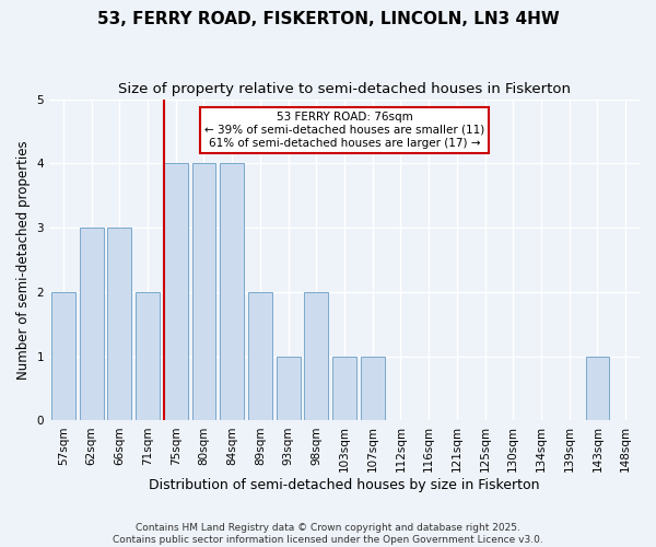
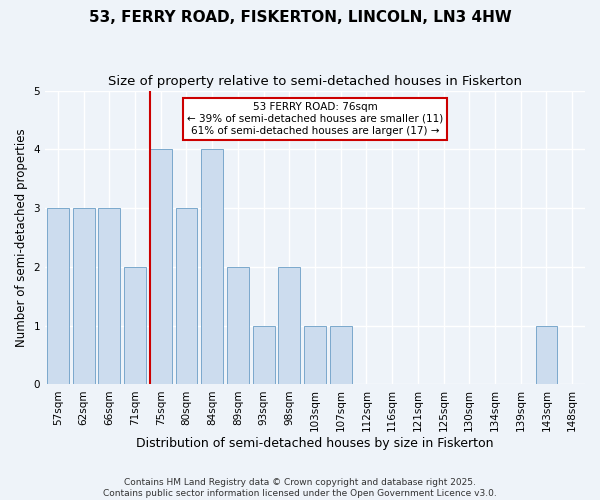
57sqm: 2 -> 3
80sqm: 4 -> 3
